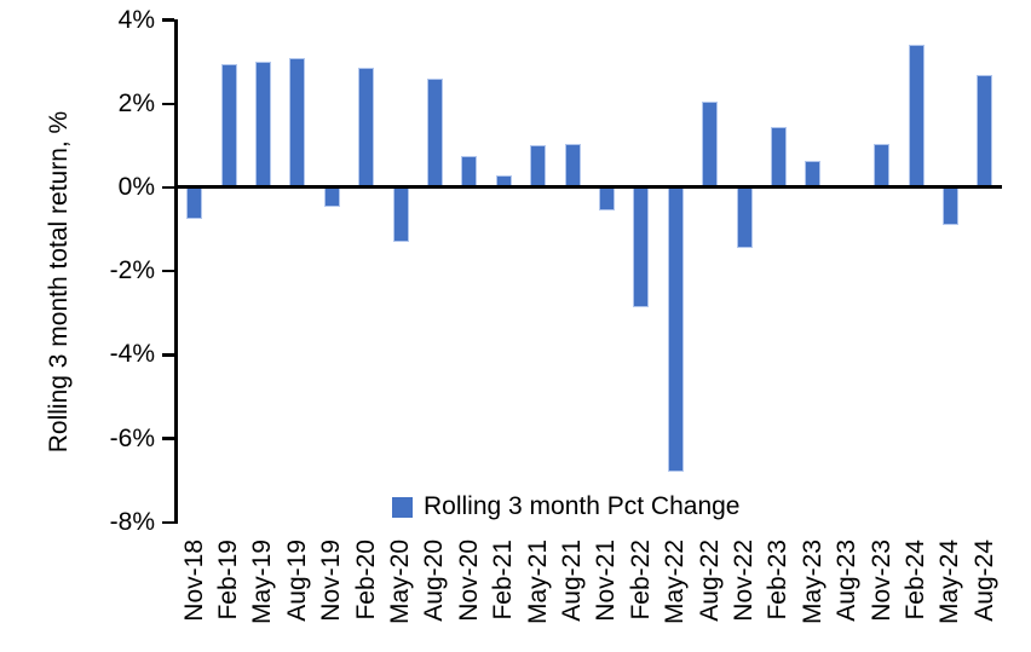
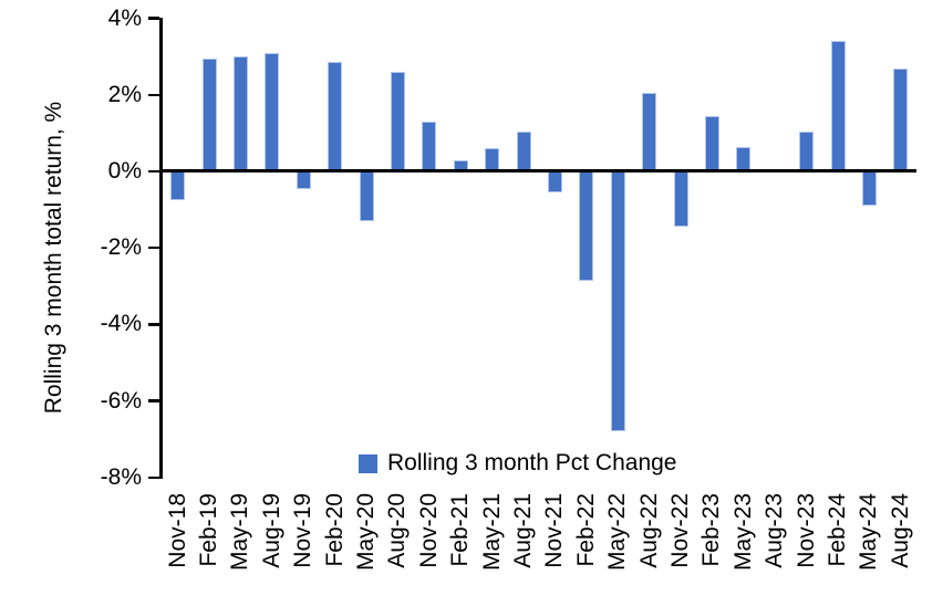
Nov-20: 0.8% -> 1.3%
May-21: 1.0% -> 0.6%
